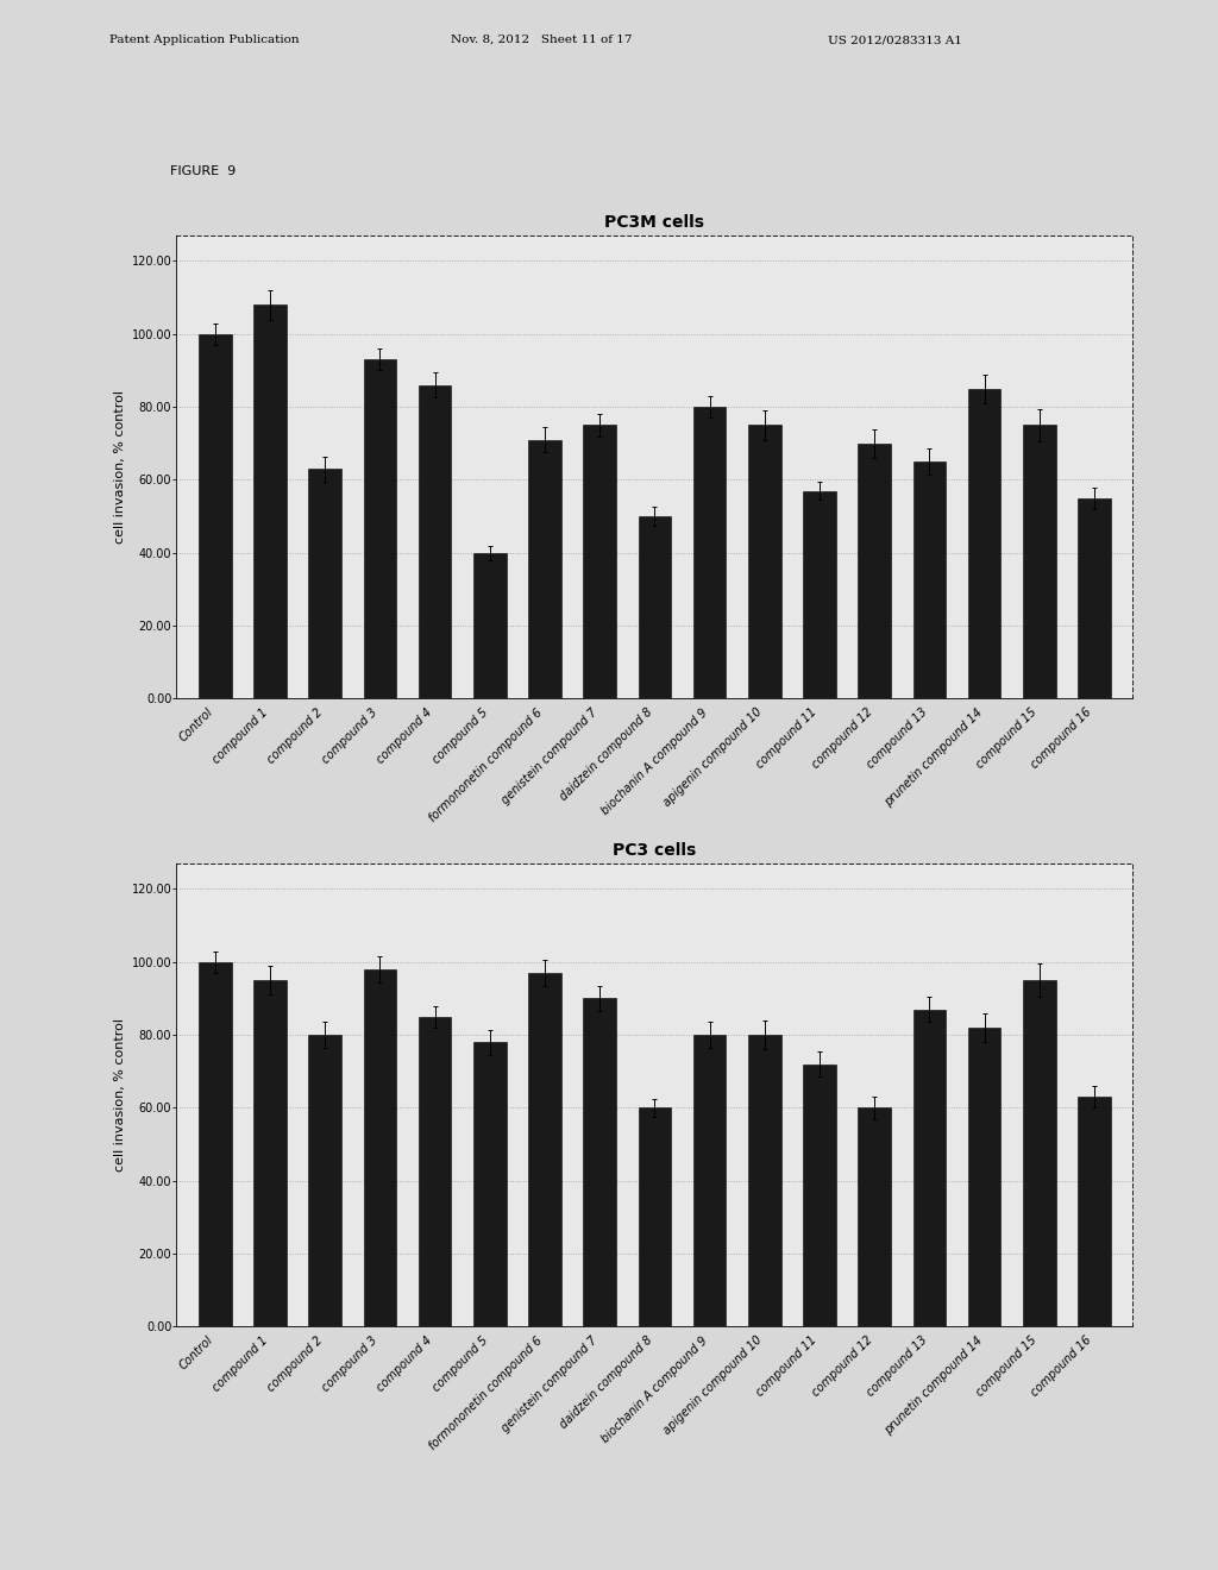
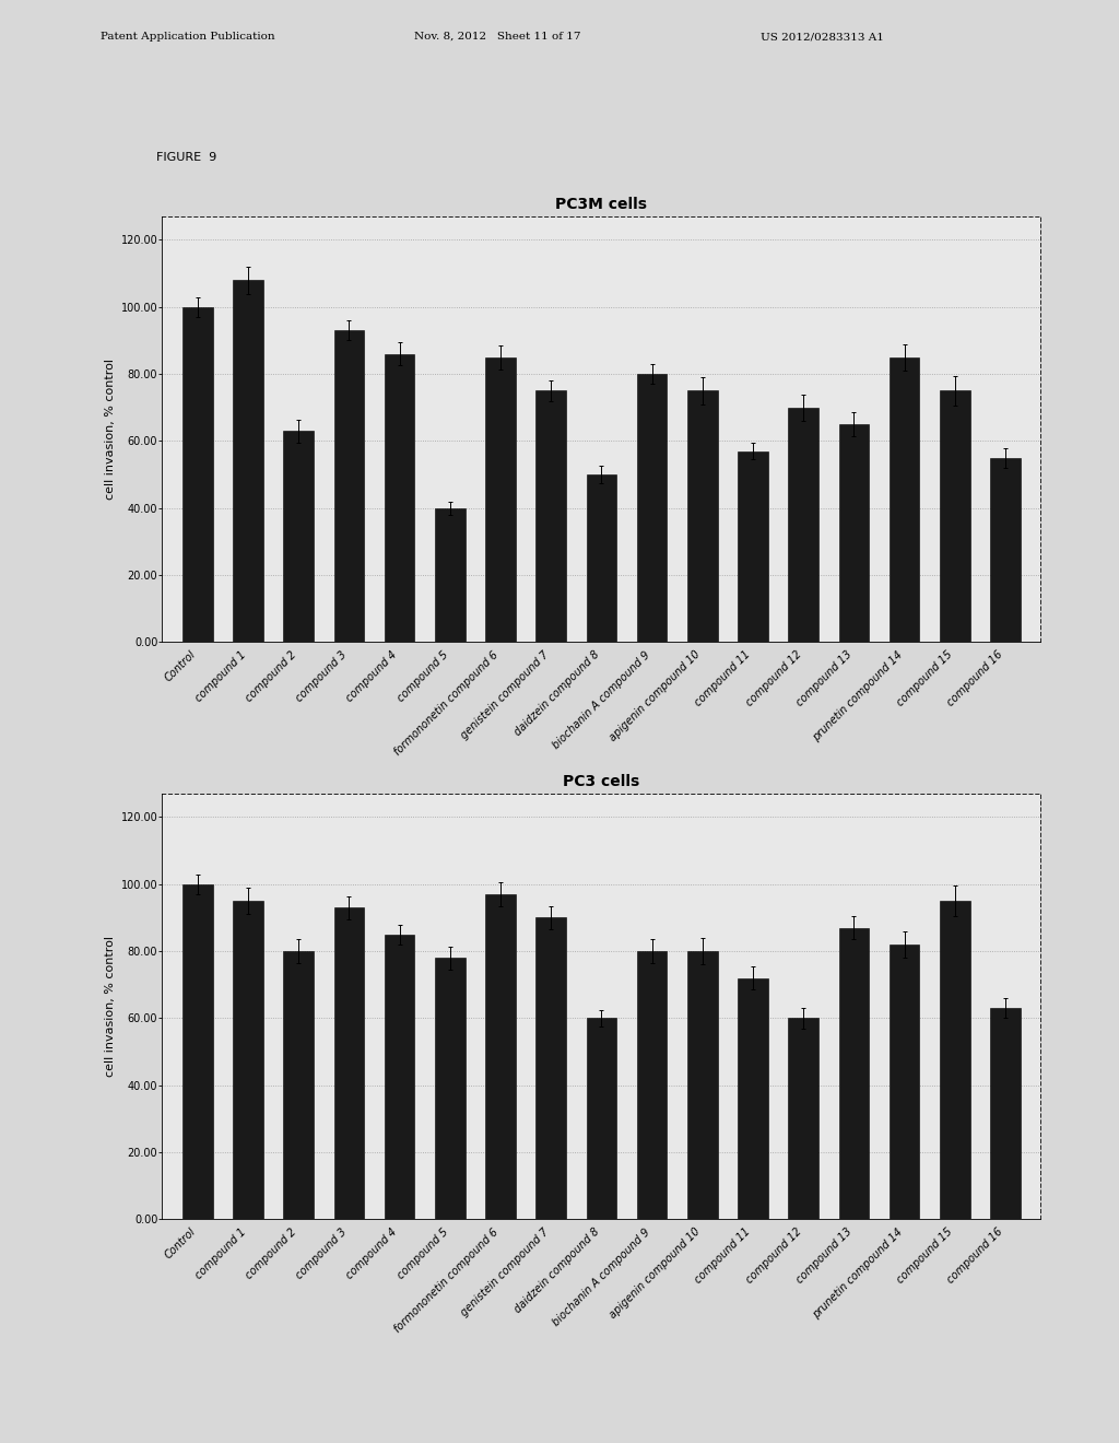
PC3M cells/formononetin compound 6: 71 -> 85
PC3 cells/compound 3: 98 -> 93
